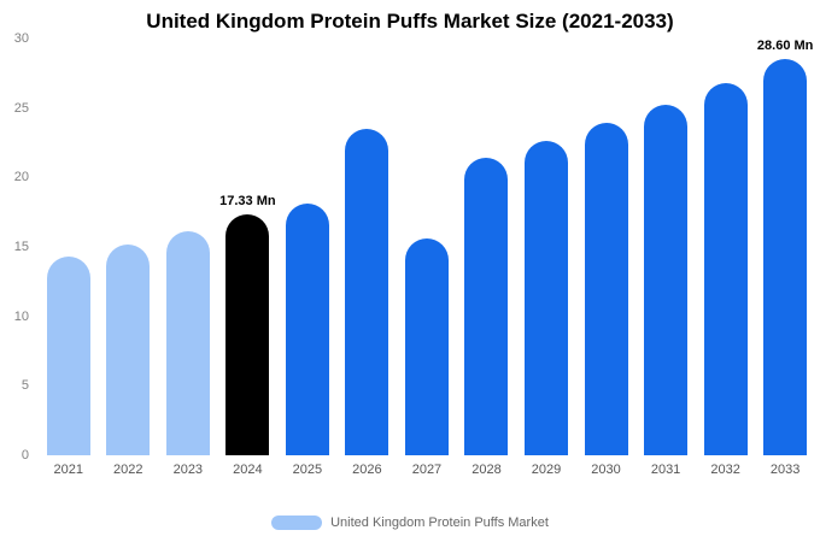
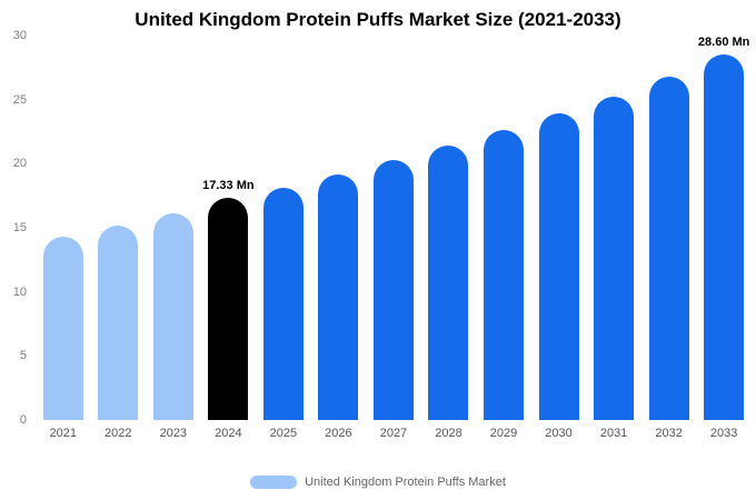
2026: 23.5 -> 19.1
2027: 15.6 -> 20.2
